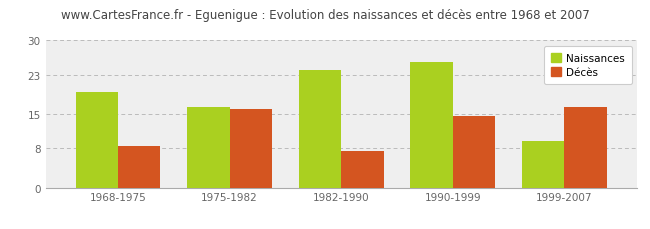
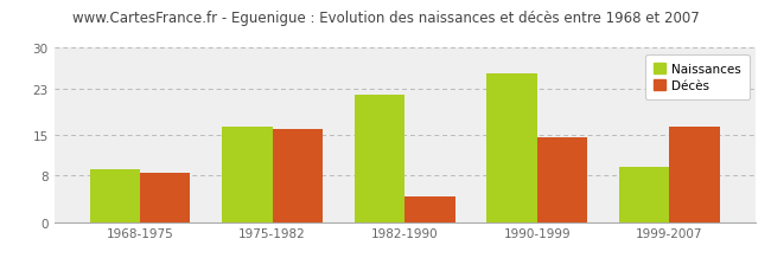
Naissances/1968-1975: 19.5 -> 9.0
Naissances/1982-1990: 24.0 -> 22.0
Décès/1982-1990: 7.5 -> 4.5
